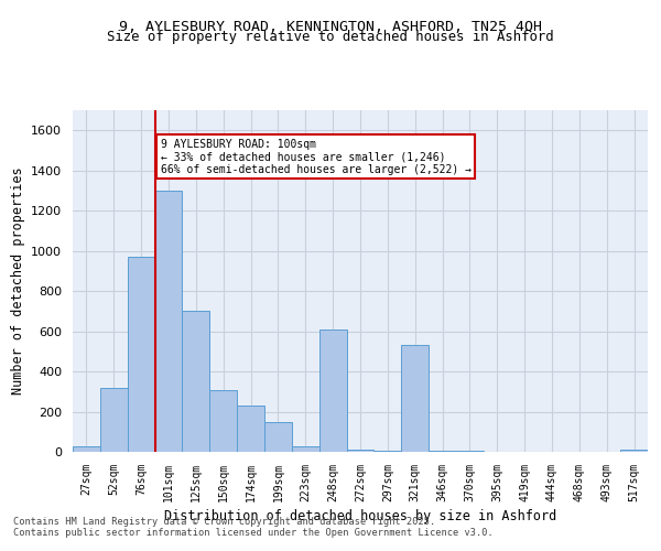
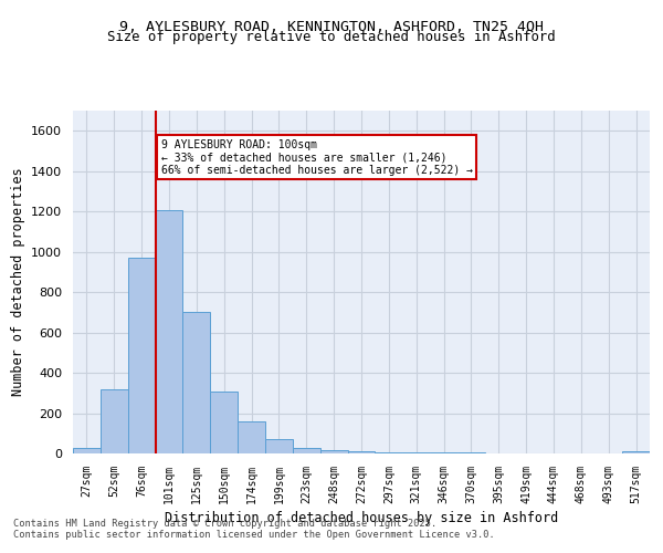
101sqm: 1300 -> 1200
174sqm: 230 -> 160
199sqm: 150 -> 70
248sqm: 610 -> 20
321sqm: 530 -> 0
